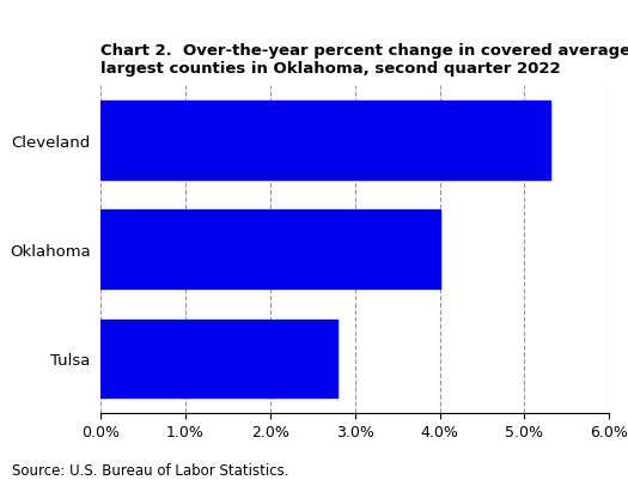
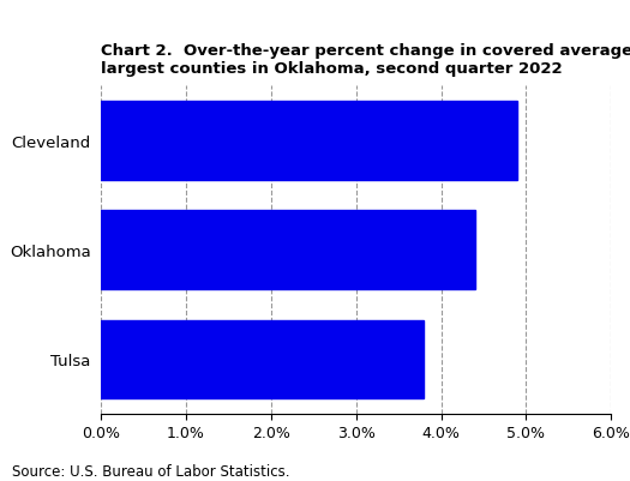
Cleveland: 5.3% -> 4.9%
Oklahoma: 4.0% -> 4.4%
Tulsa: 2.8% -> 3.8%
